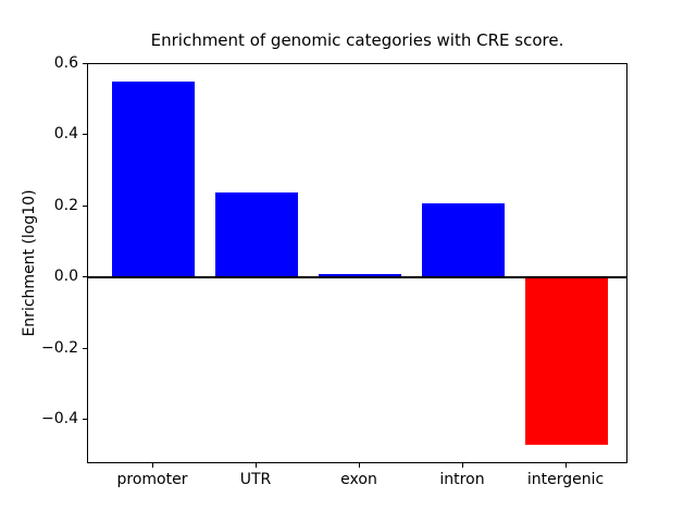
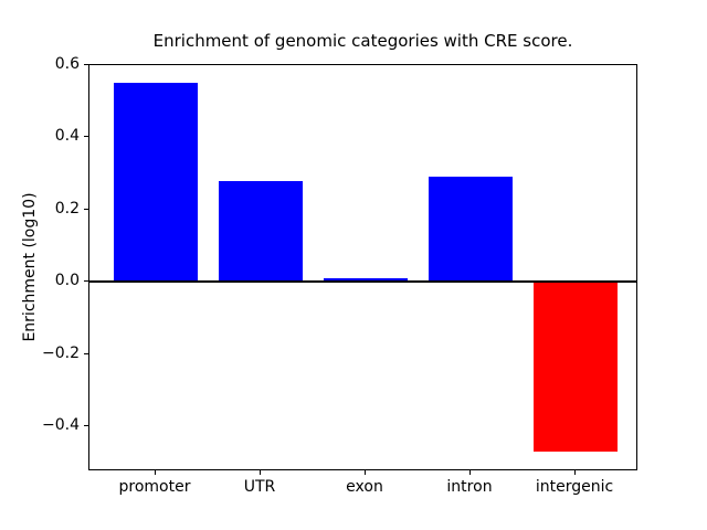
UTR: 0.24 -> 0.28
intron: 0.21 -> 0.29
